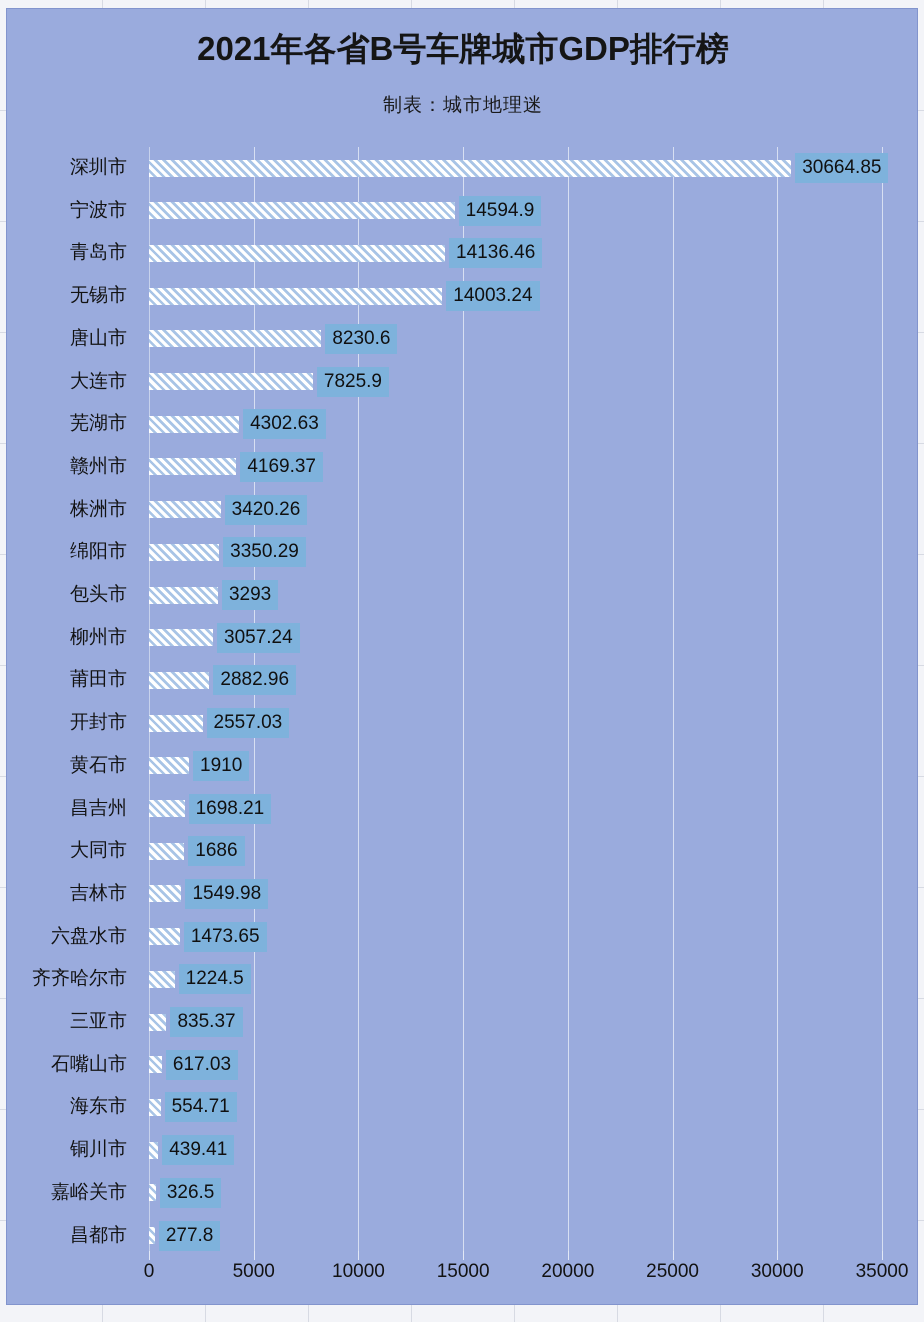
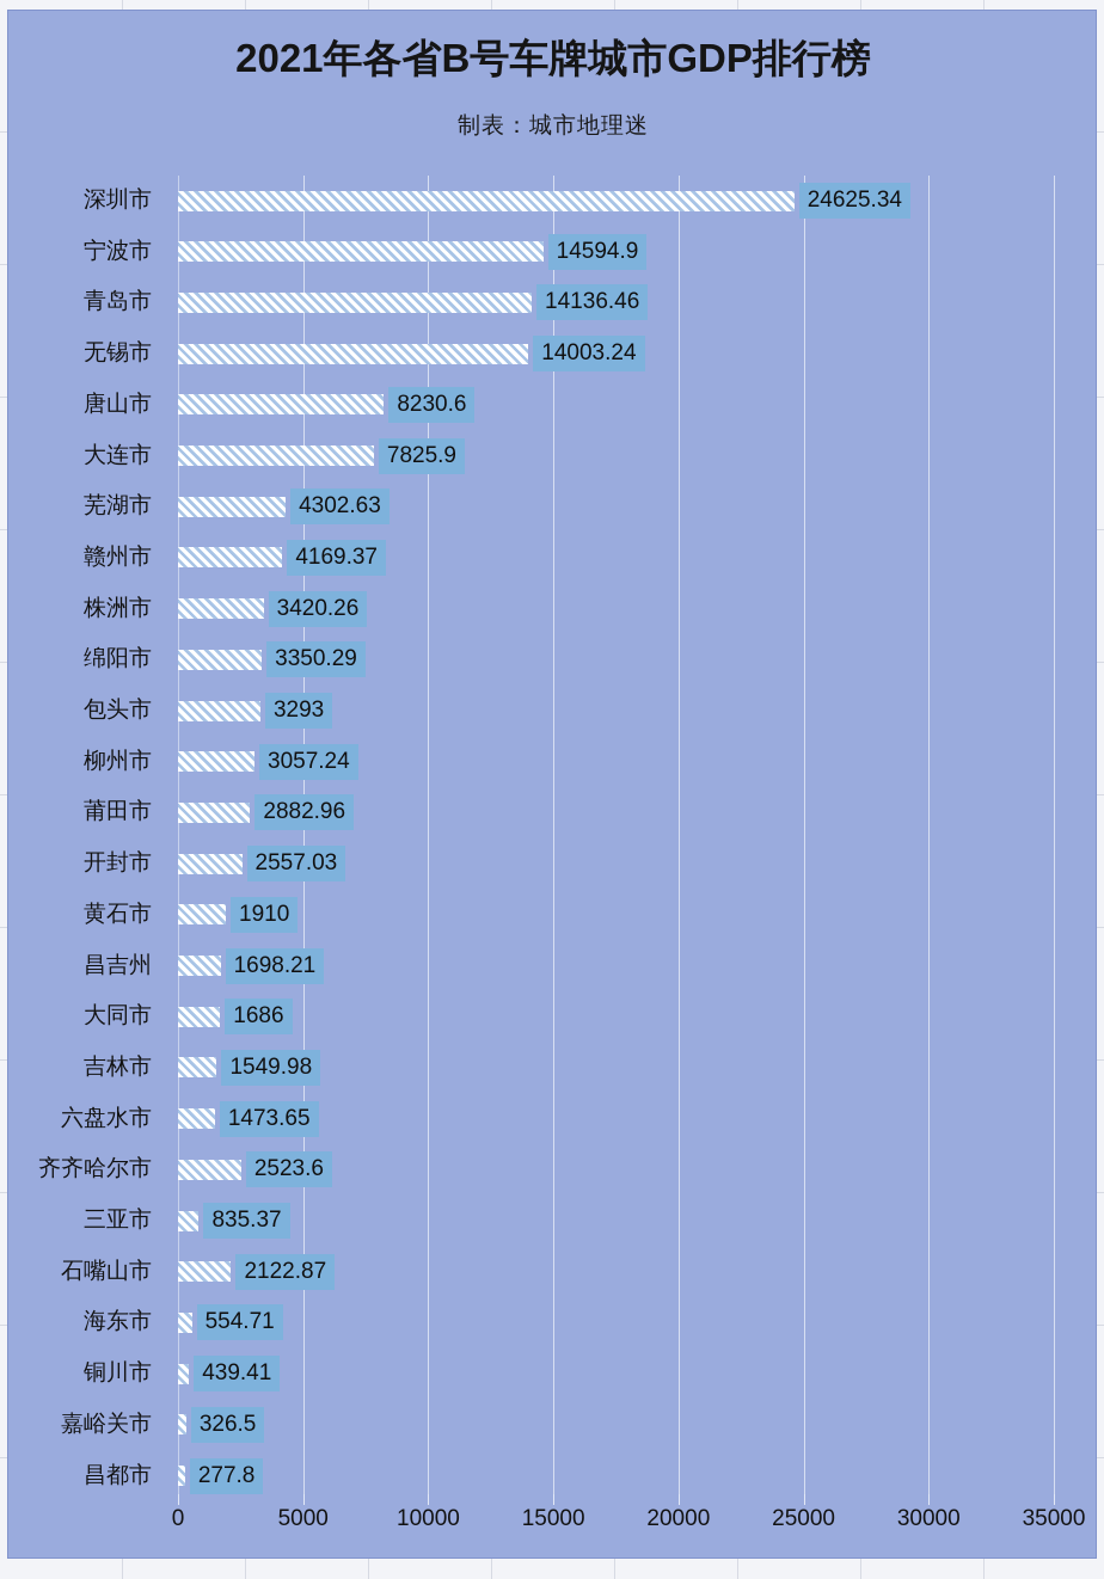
深圳市: 30664.85 -> 24625.34
齐齐哈尔市: 1224.5 -> 2523.6
石嘴山市: 617.03 -> 2122.87
